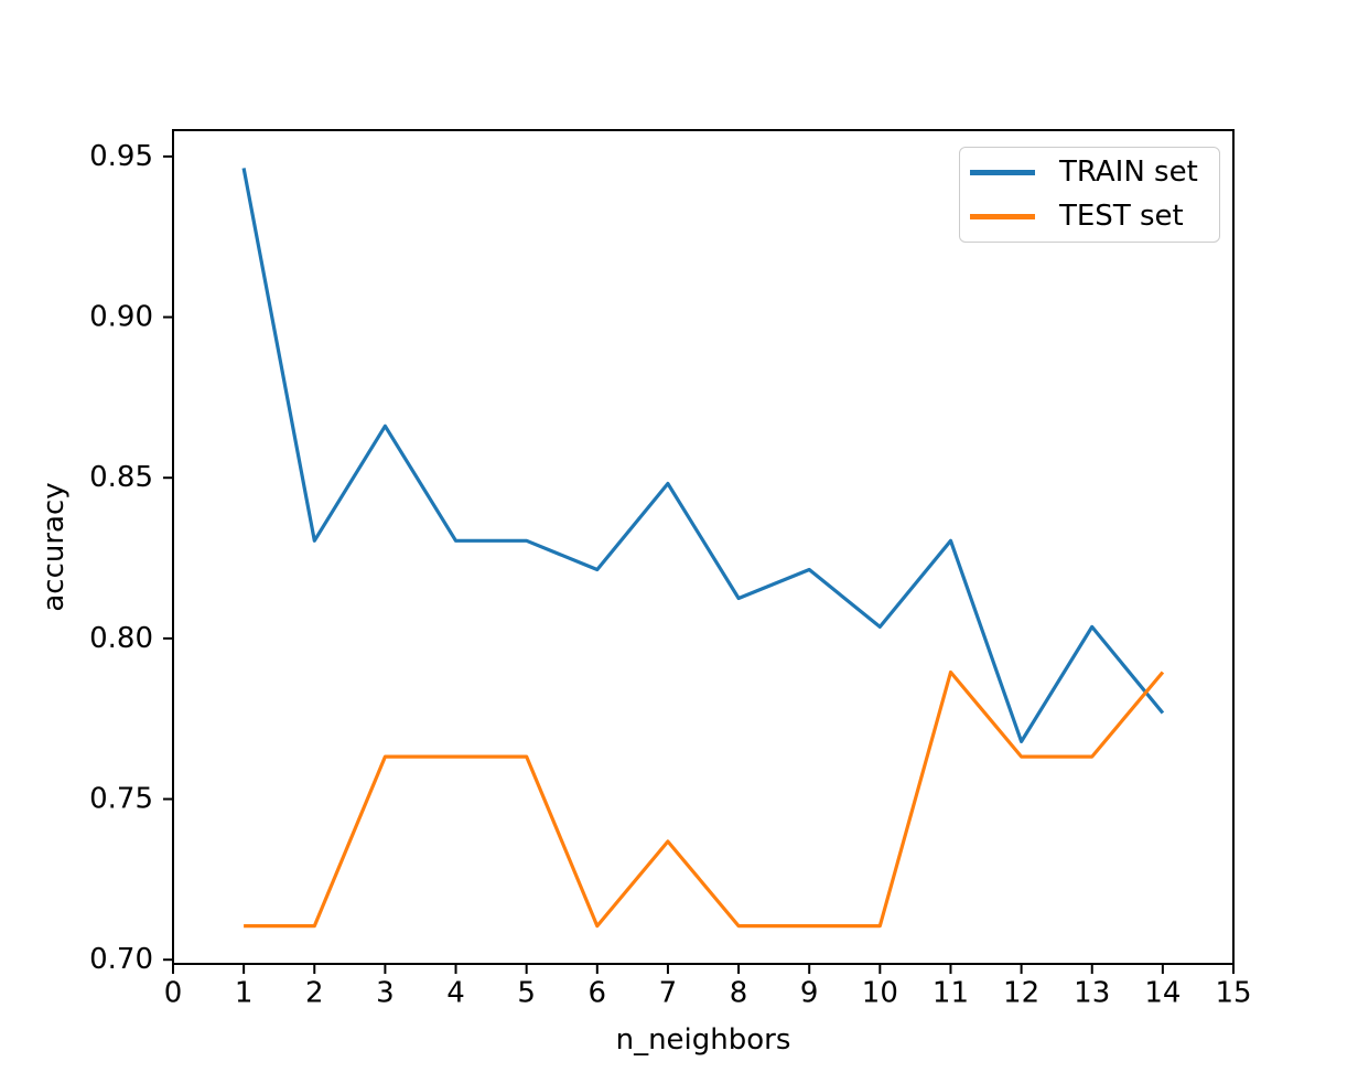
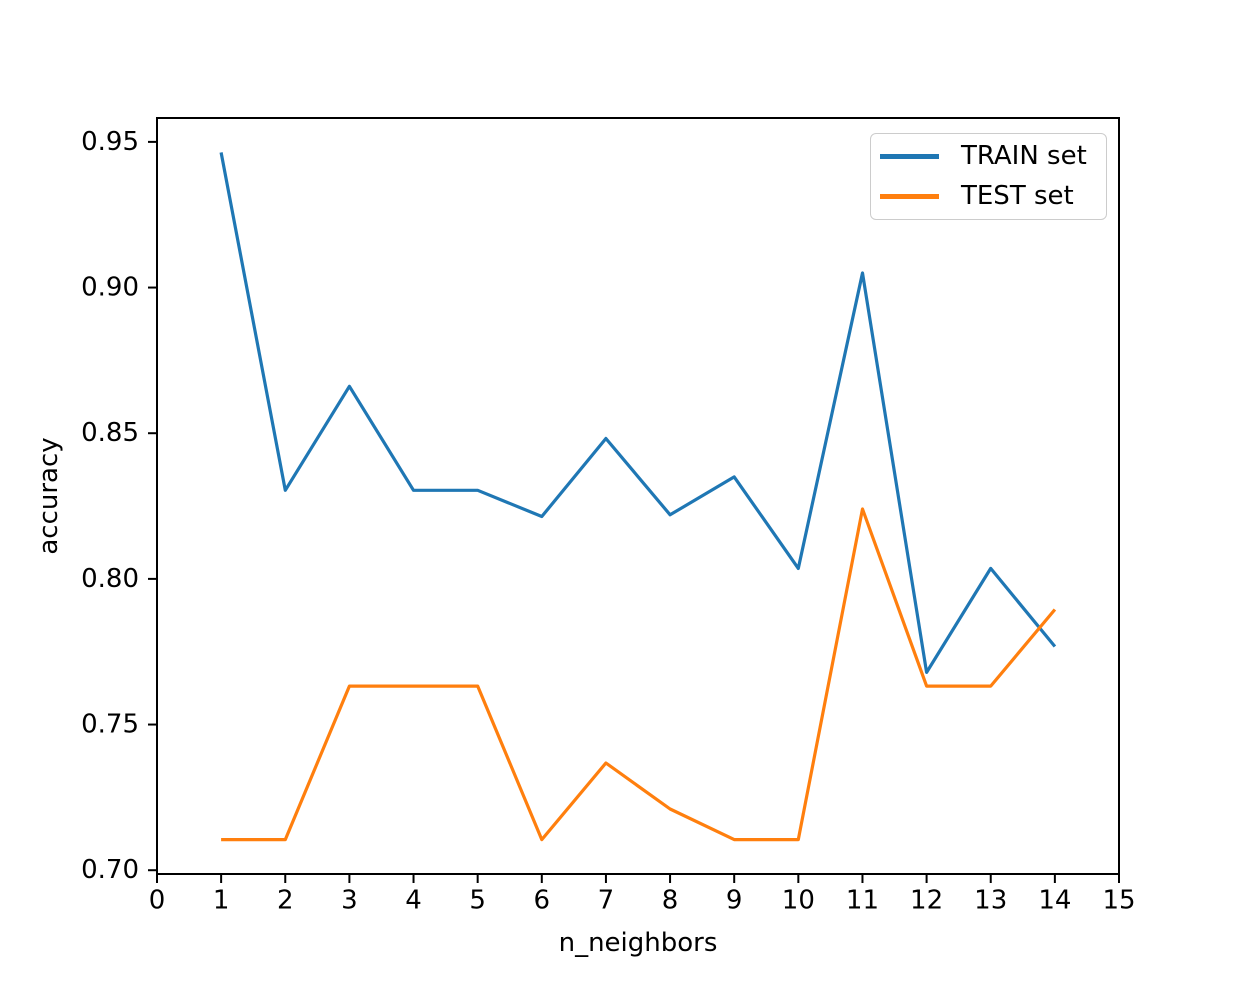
TRAIN set/8: 0.812 -> 0.822
TEST set/8: 0.711 -> 0.721
TRAIN set/9: 0.821 -> 0.835
TRAIN set/11: 0.830 -> 0.905
TEST set/11: 0.789 -> 0.824
